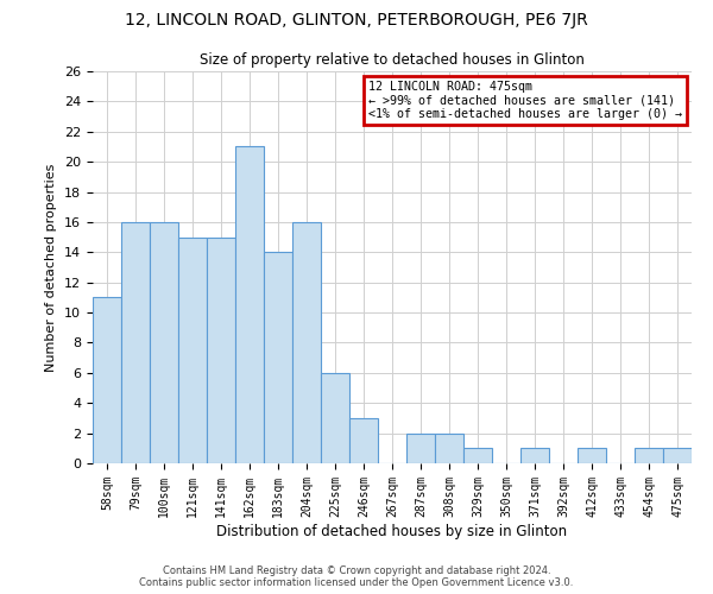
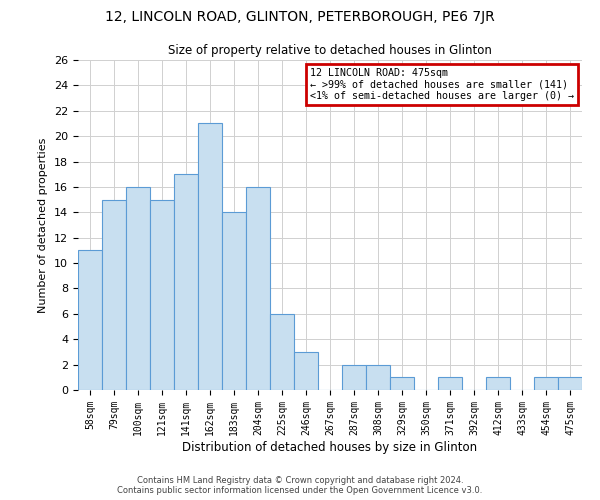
79sqm: 16 -> 15
141sqm: 15 -> 17
